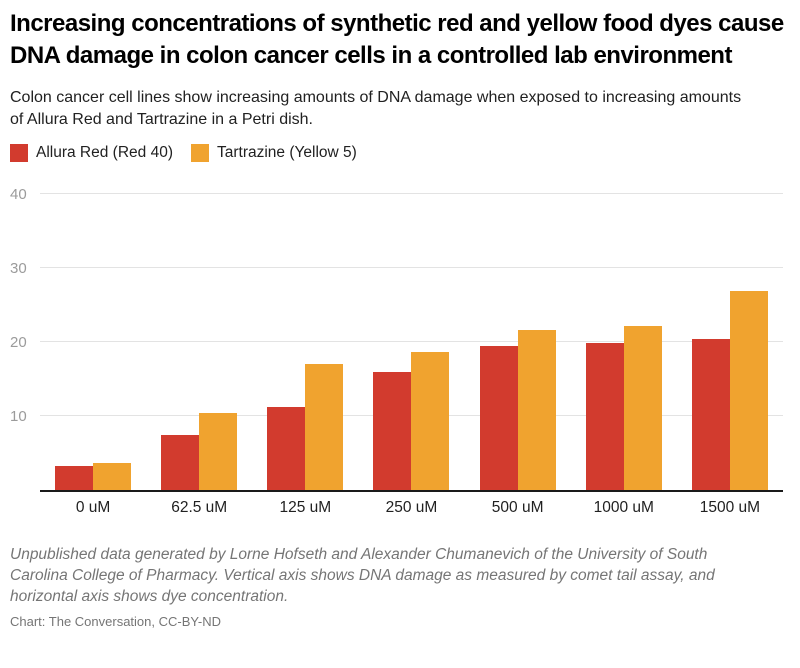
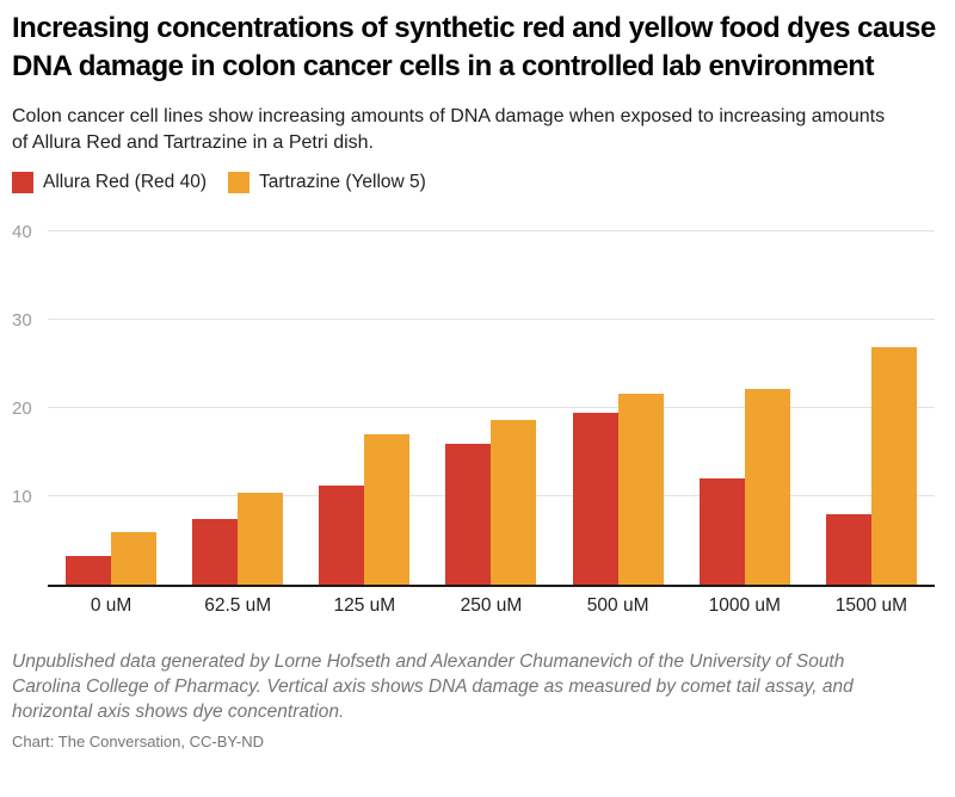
Tartrazine (Yellow 5)/0 uM: 4 -> 6
Allura Red (Red 40)/1000 uM: 20 -> 12
Allura Red (Red 40)/1500 uM: 20 -> 8
